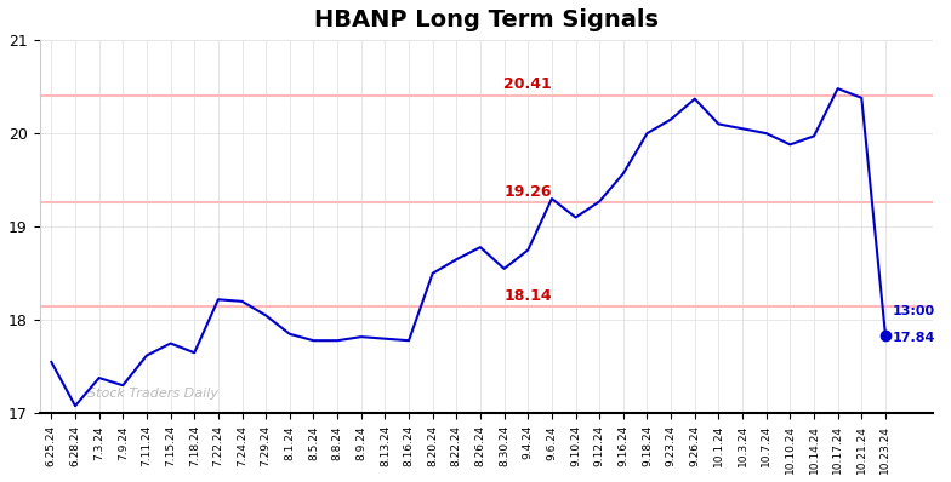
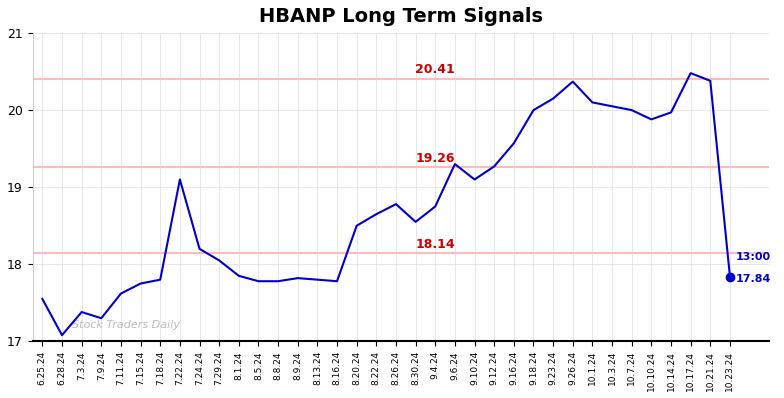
7.18.24: 17.65 -> 17.80
7.22.24: 18.22 -> 19.10
